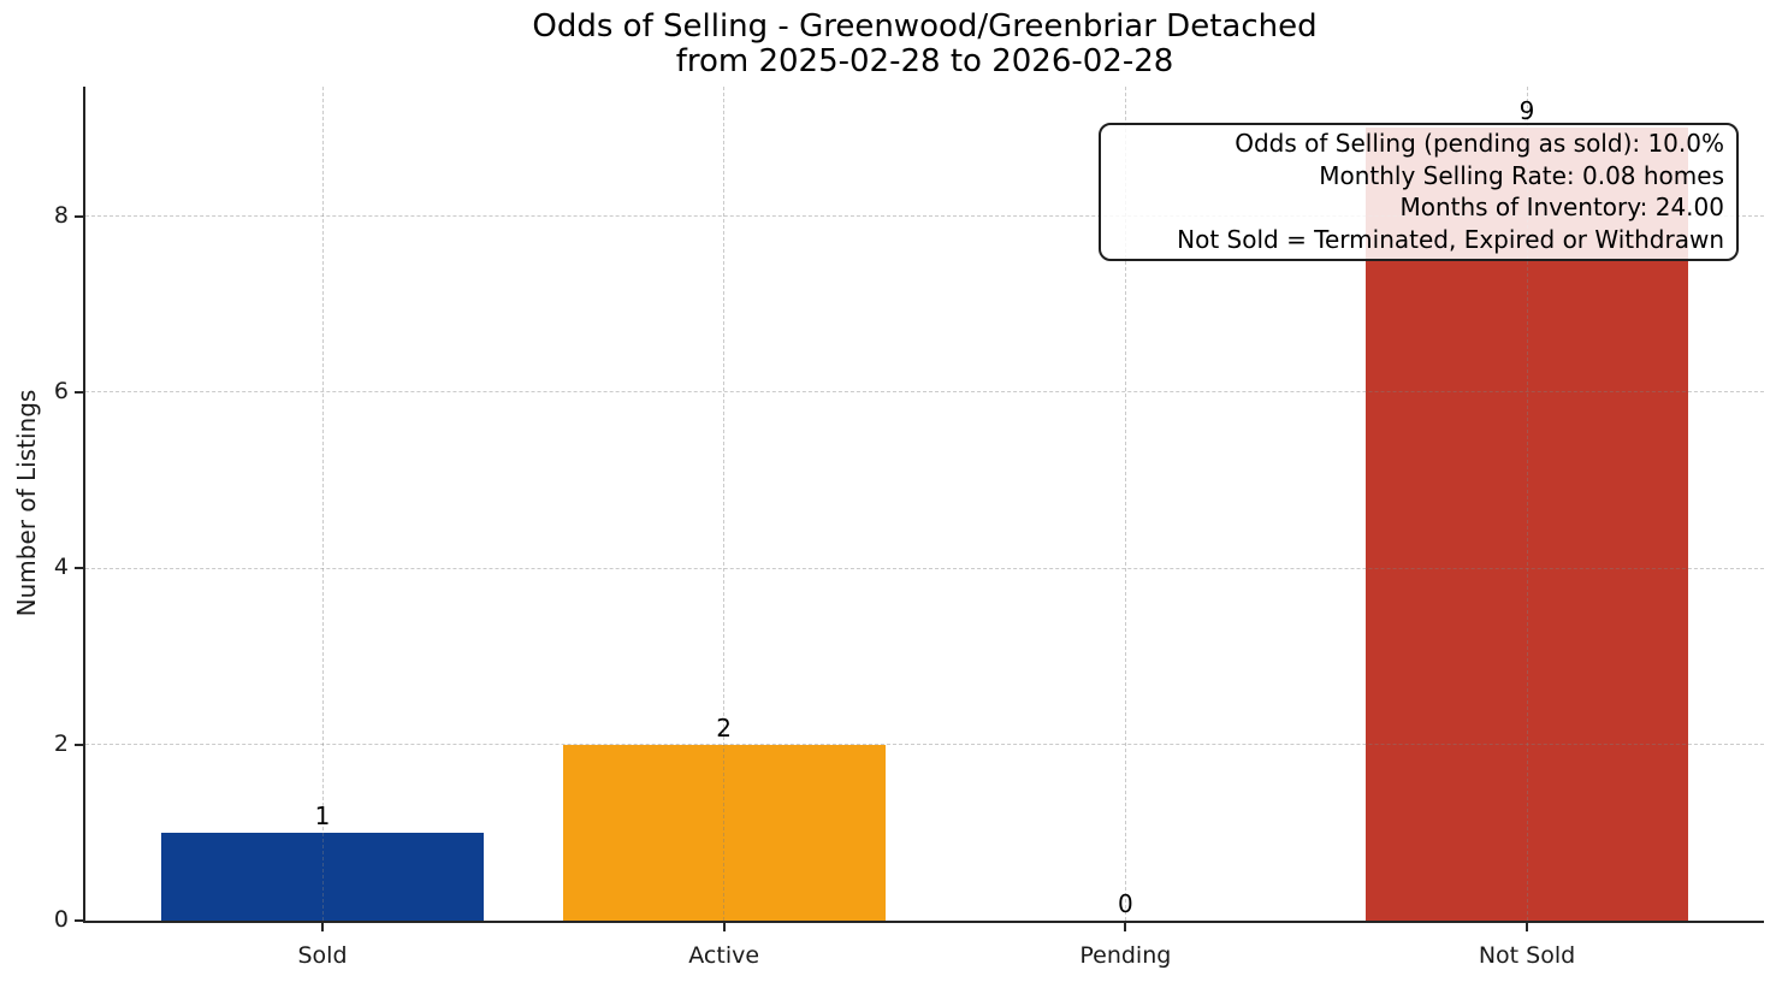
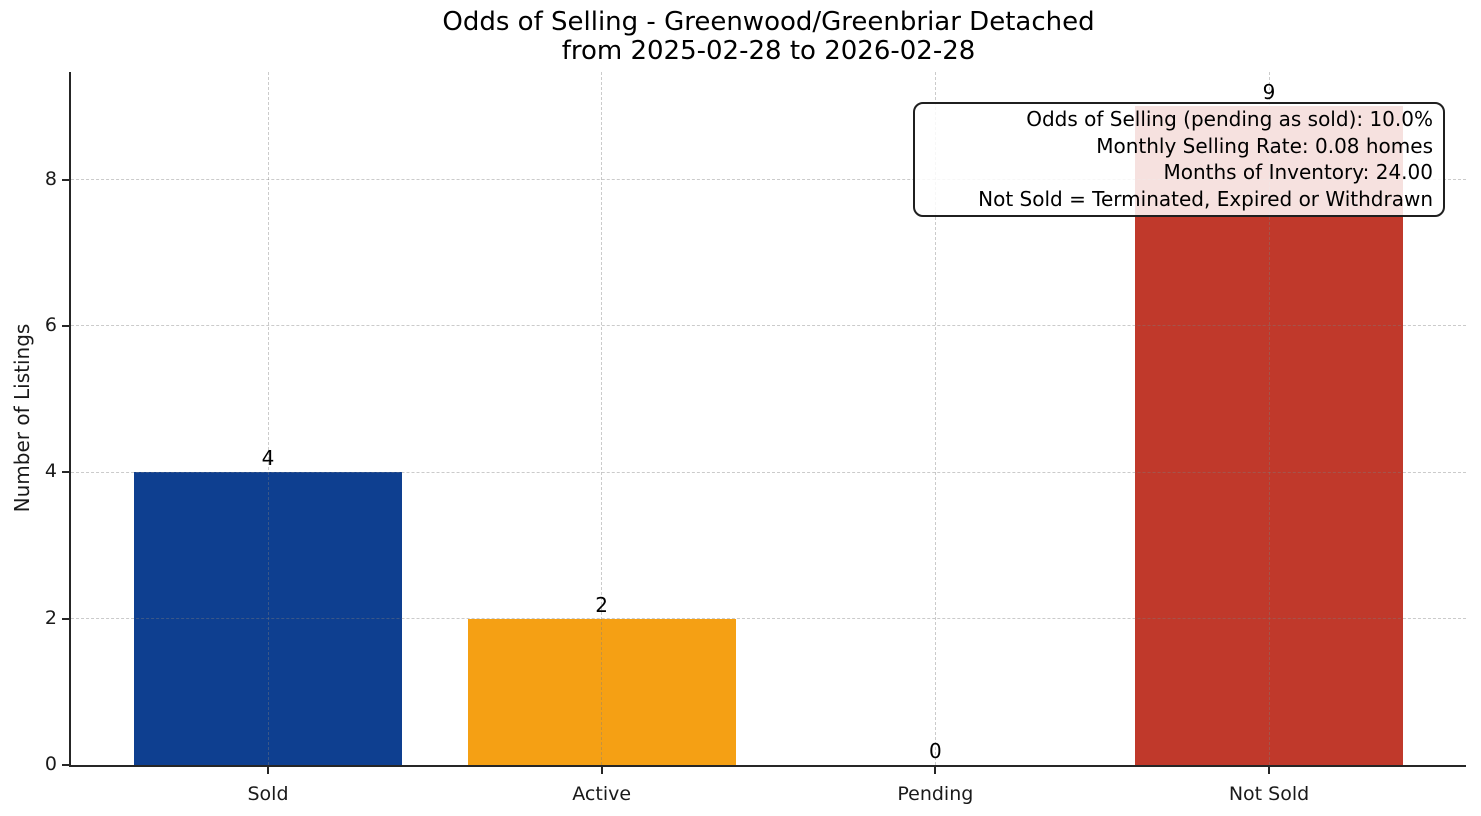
Sold: 1 -> 4
